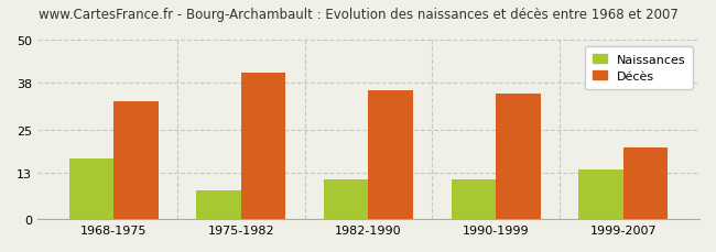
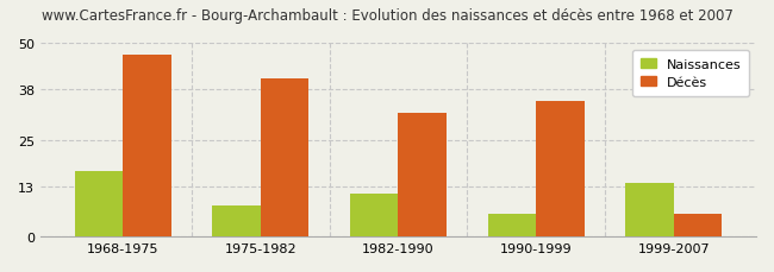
Décès/1968-1975: 33 -> 47
Décès/1982-1990: 36 -> 32
Naissances/1990-1999: 11 -> 6
Décès/1999-2007: 20 -> 6
